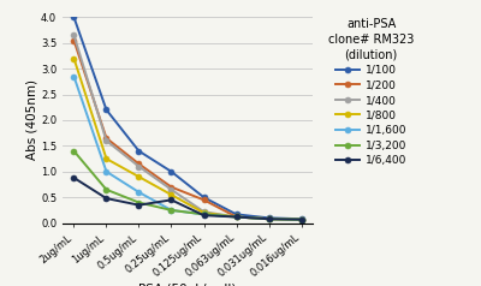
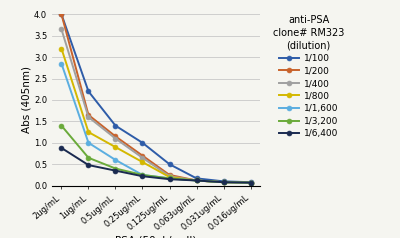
1/200/2ug/mL: 3.55 -> 4.00
1/6,400/0.25ug/mL: 0.45 -> 0.22
1/200/0.125ug/mL: 0.45 -> 0.25
